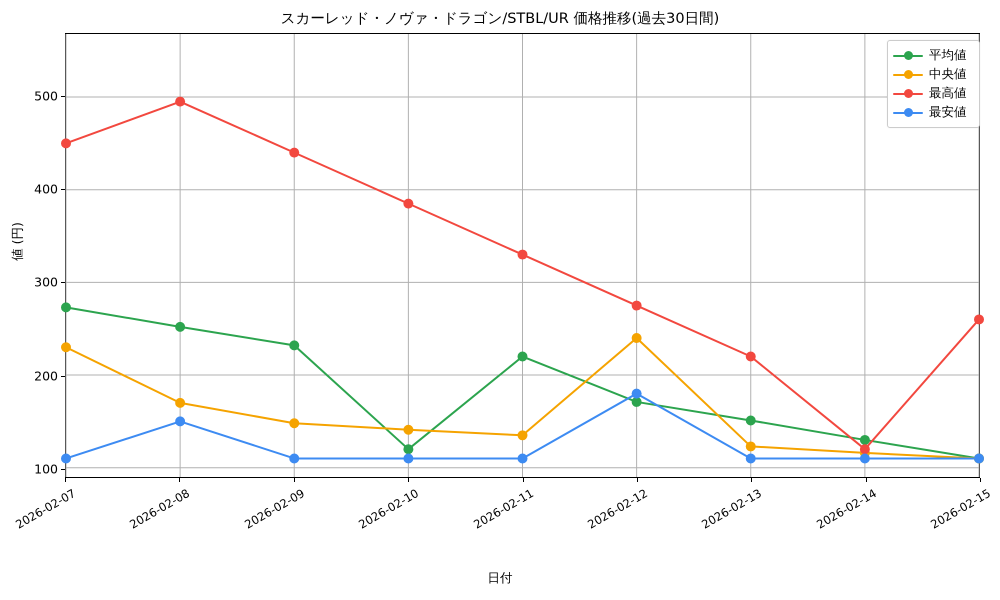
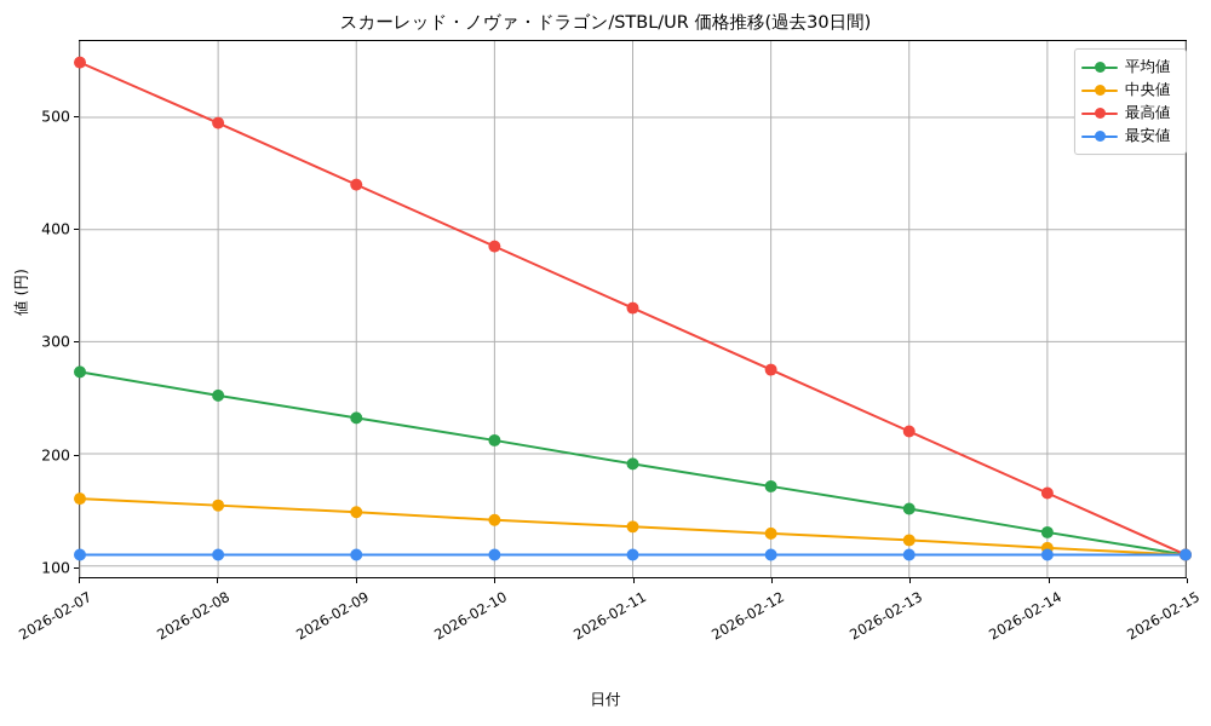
中央値/2026-02-07: 230 -> 160
最高値/2026-02-07: 450 -> 550
中央値/2026-02-08: 170 -> 150
最安値/2026-02-08: 150 -> 110
平均値/2026-02-10: 120 -> 210
平均値/2026-02-11: 220 -> 190
中央値/2026-02-12: 240 -> 130
最安値/2026-02-12: 180 -> 110
最高値/2026-02-14: 120 -> 160
最高値/2026-02-15: 260 -> 110
